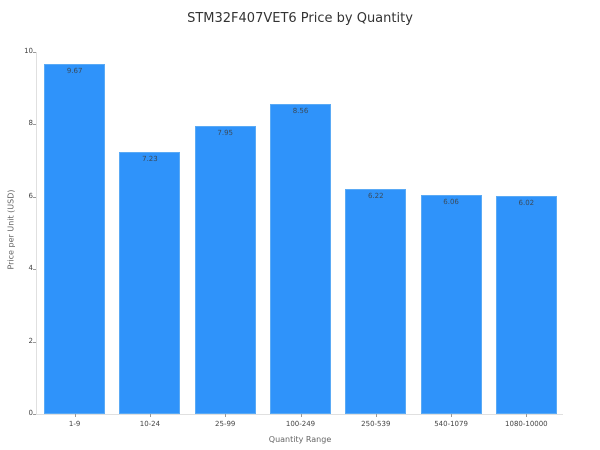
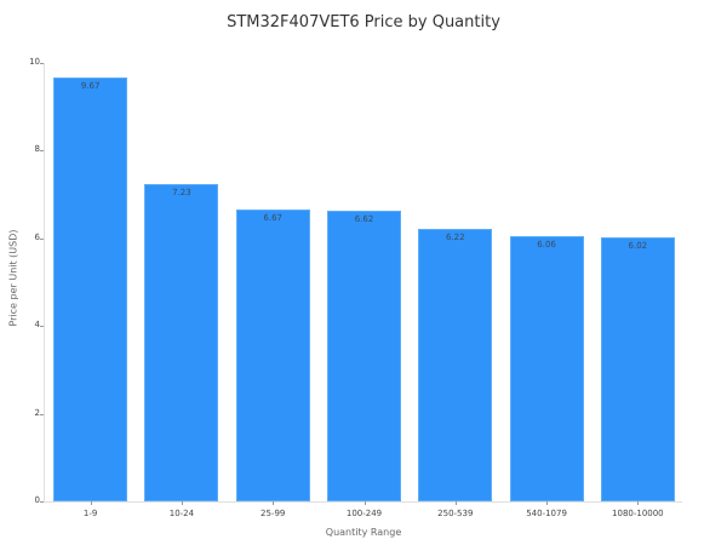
25-99: 7.95 -> 6.67
100-249: 8.56 -> 6.62
